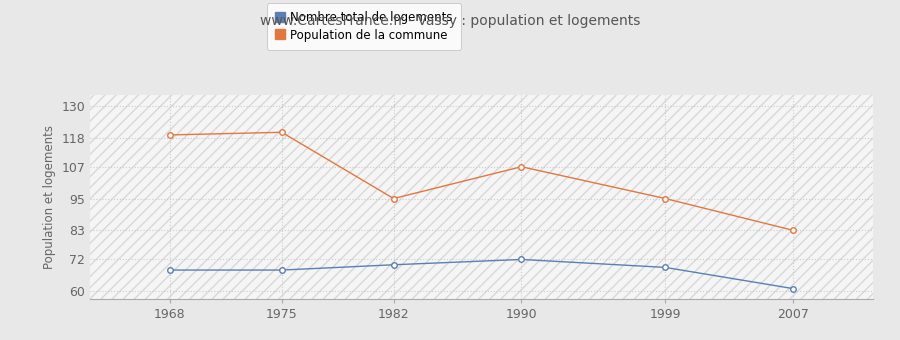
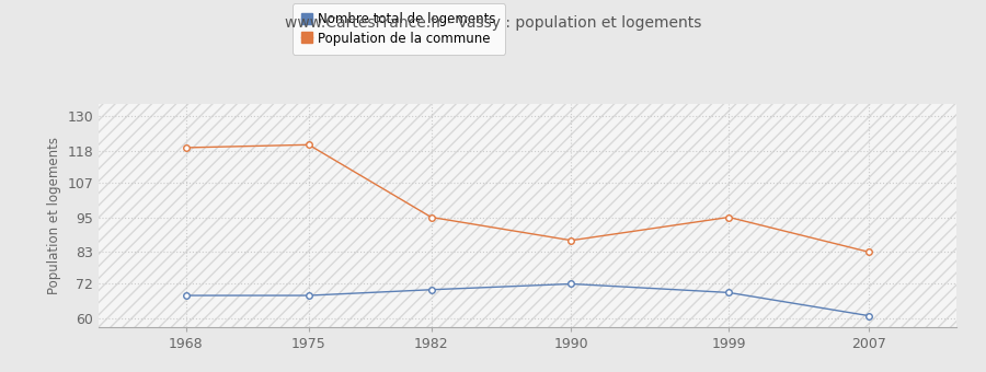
Population de la commune/1990: 107 -> 87
